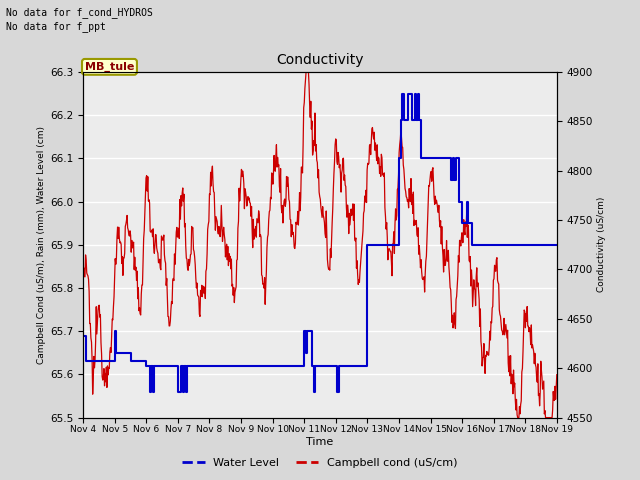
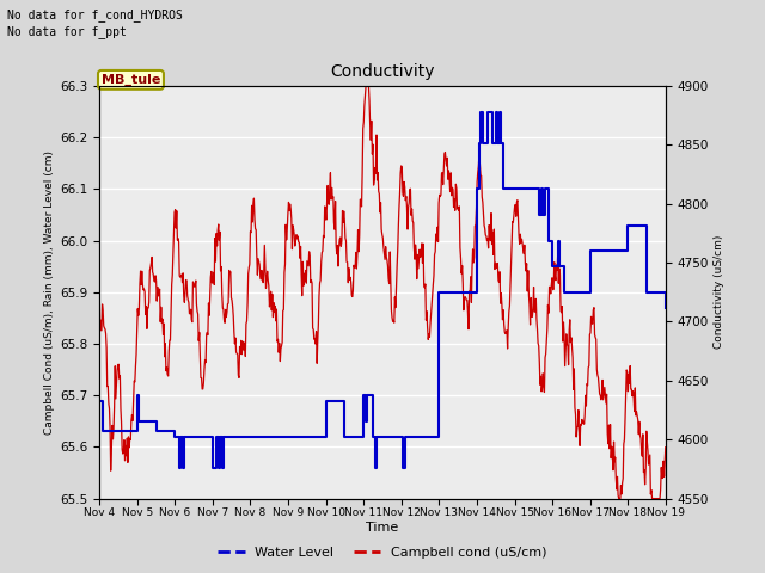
Water Level/Nov 10: 65.62 -> 65.69
Water Level/Nov 17: 65.90 -> 65.98
Water Level/Nov 18: 65.90 -> 66.03
Water Level/Nov 19: 65.90 -> 65.87
